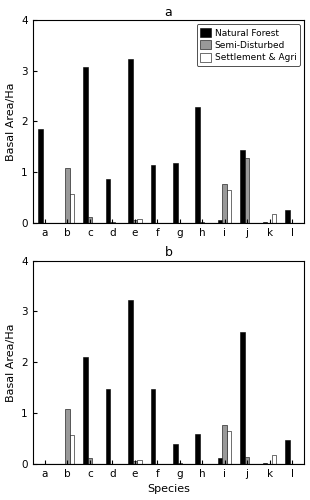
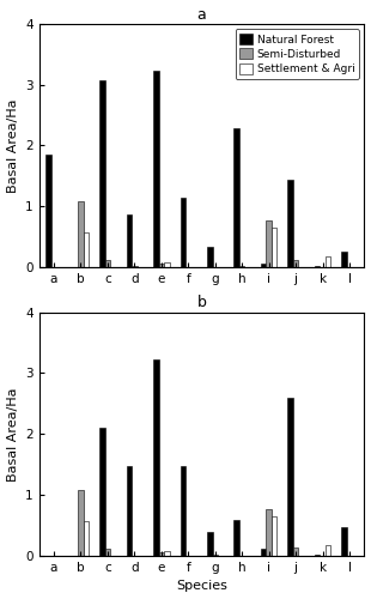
a/Natural Forest/g: 1.18 -> 0.33
a/Semi-Disturbed/j: 1.28 -> 0.13
